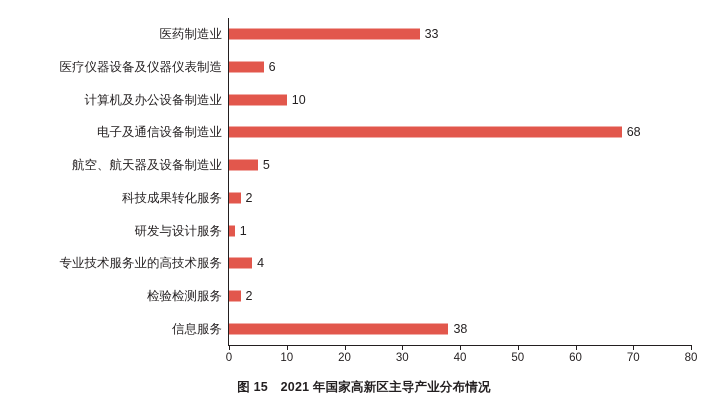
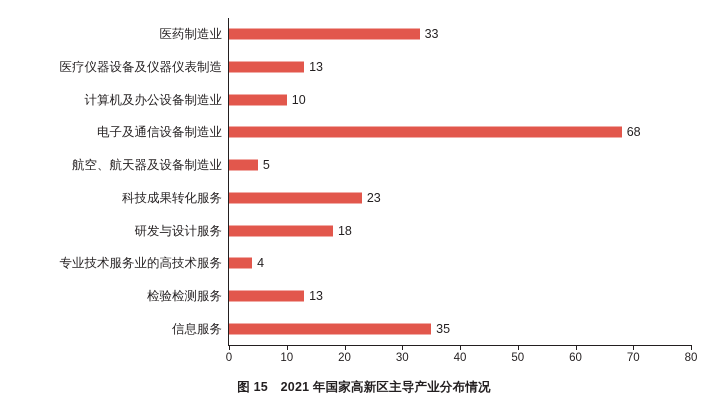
医疗仪器设备及仪器仪表制造: 6 -> 13
科技成果转化服务: 2 -> 23
研发与设计服务: 1 -> 18
检验检测服务: 2 -> 13
信息服务: 38 -> 35
